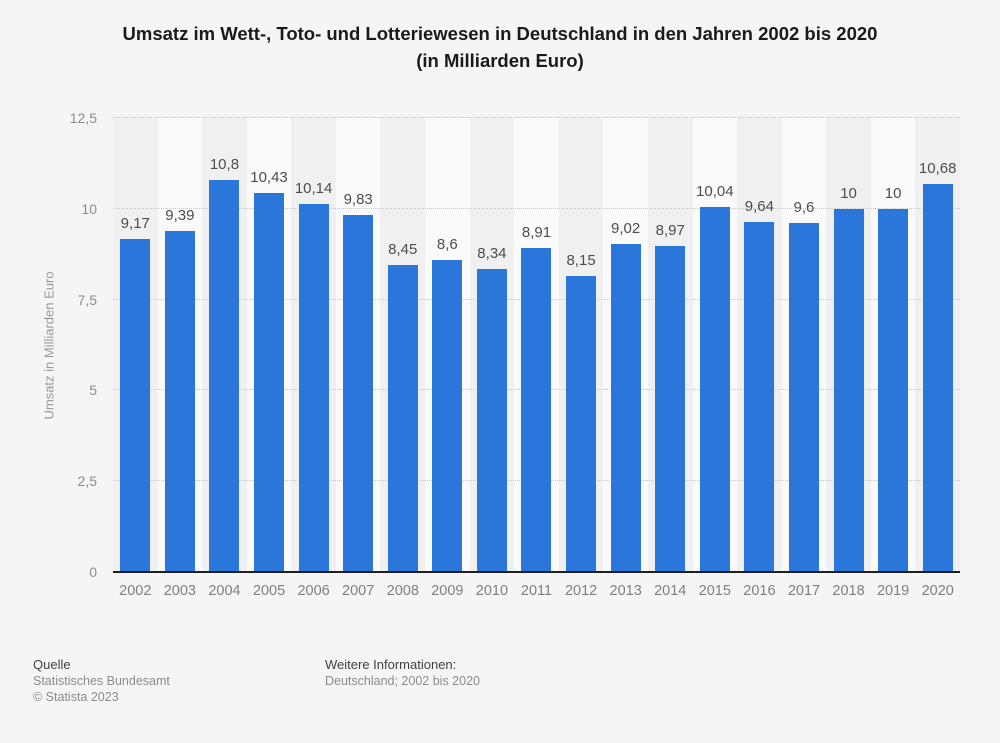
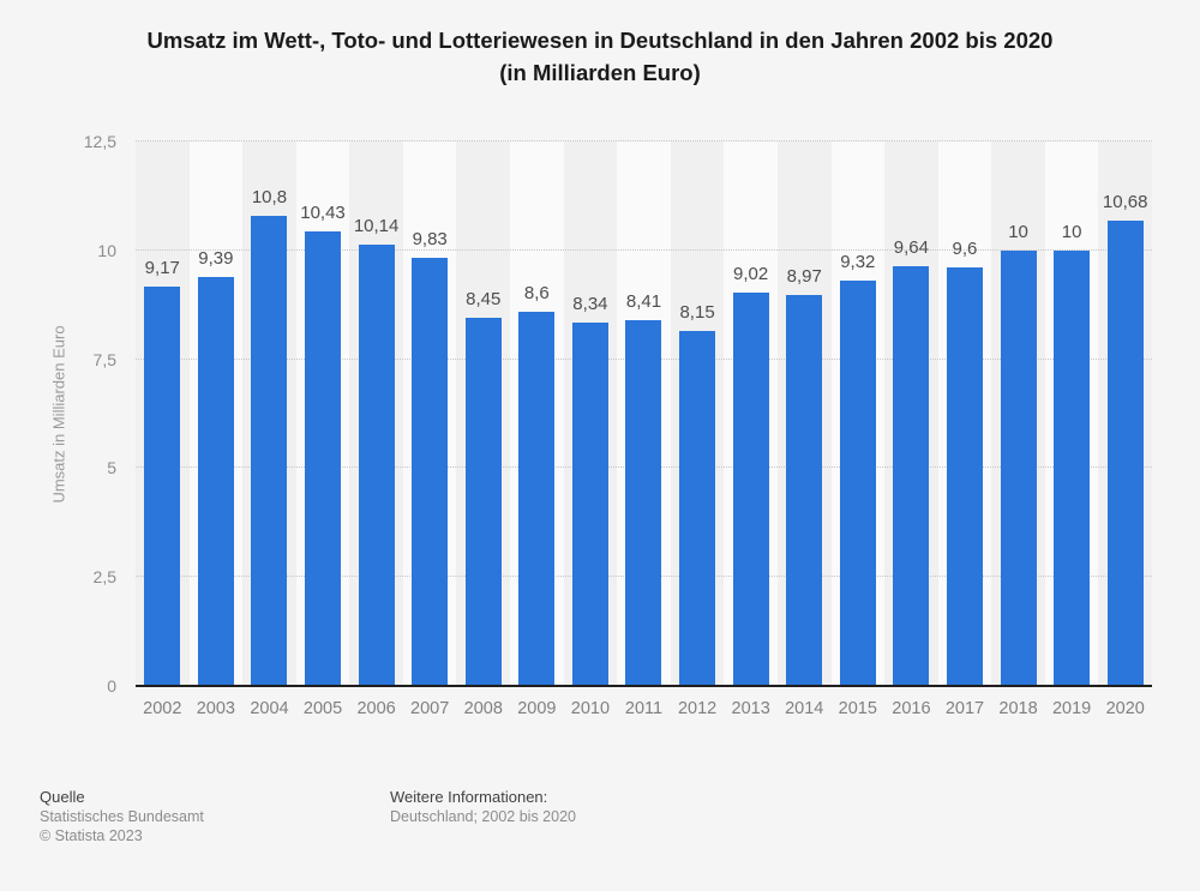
2011: 8,91 -> 8,41
2015: 10,04 -> 9,32
